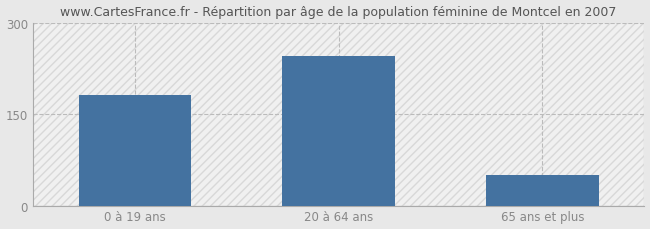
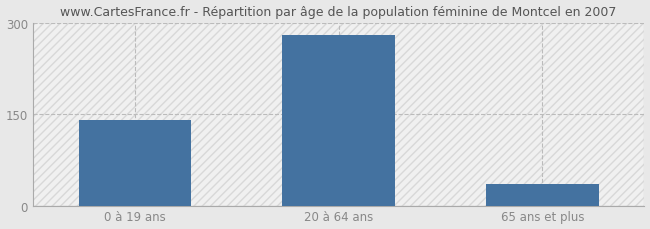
0 à 19 ans: 182 -> 140
20 à 64 ans: 246 -> 280
65 ans et plus: 50 -> 35
